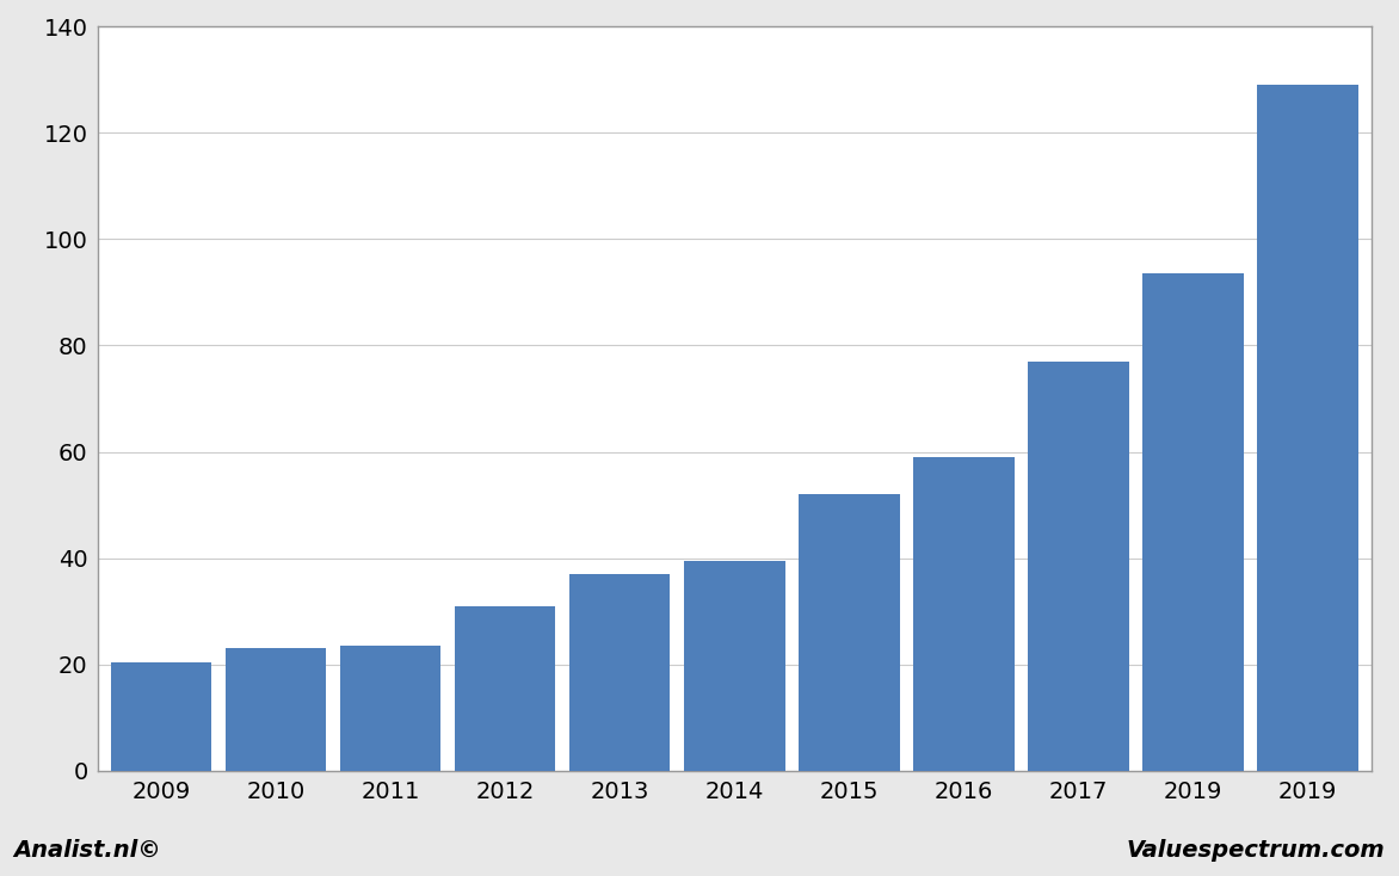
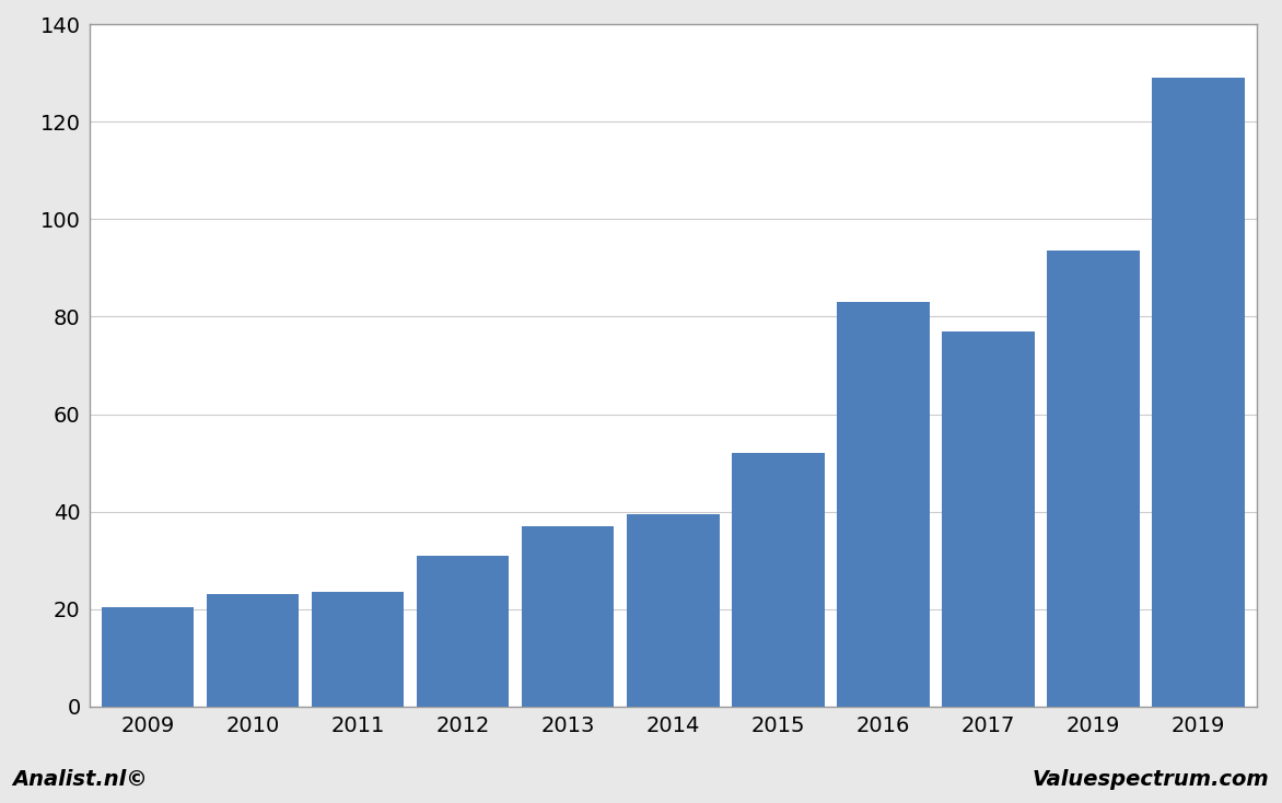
2016: 59.0 -> 83.0
